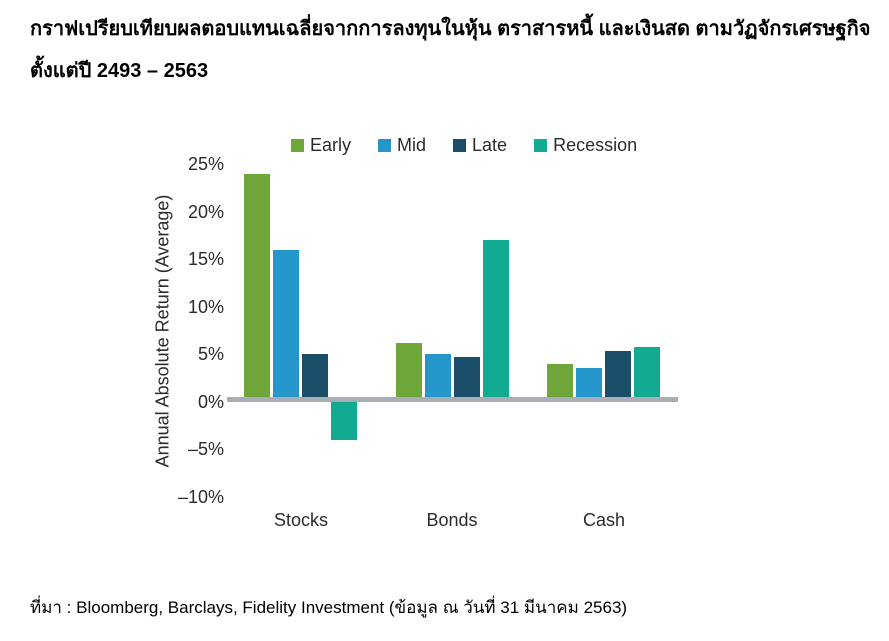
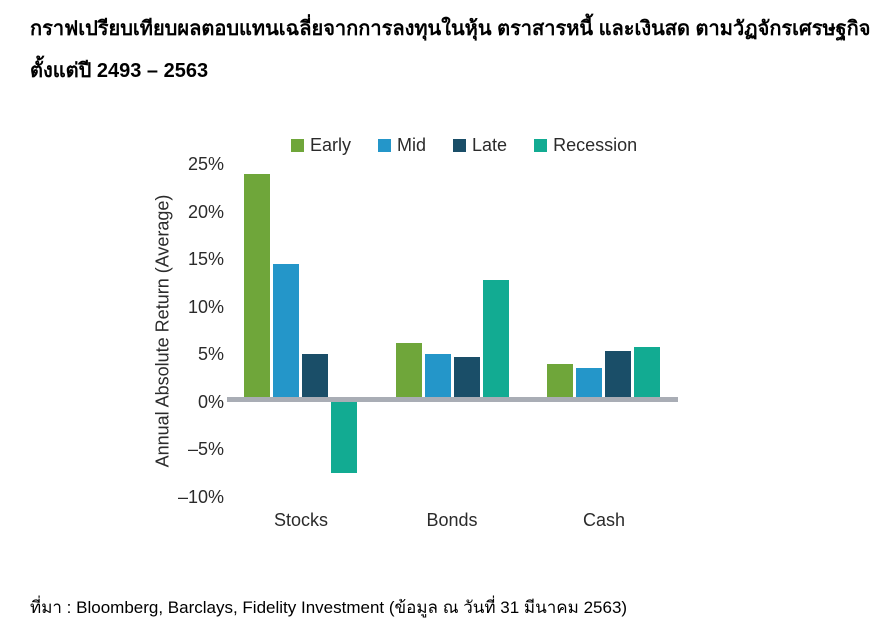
Mid/Stocks: 16% -> 14%
Recession/Stocks: -4% -> -8%
Recession/Bonds: 17% -> 13%
